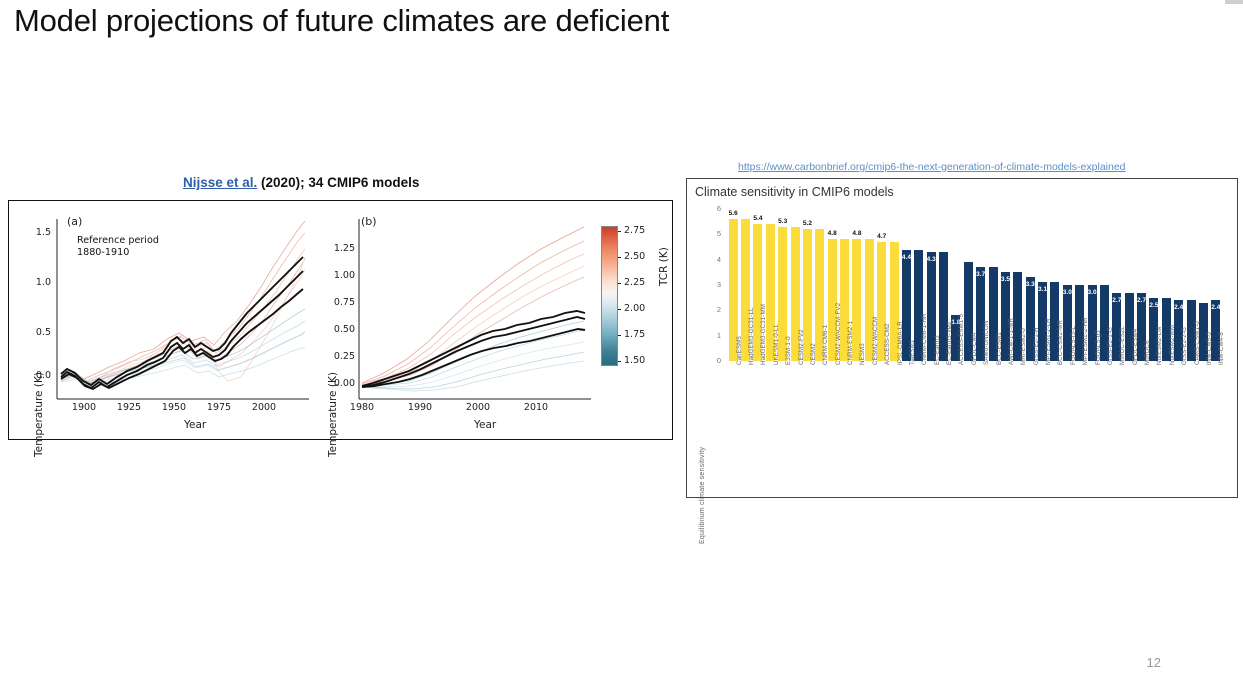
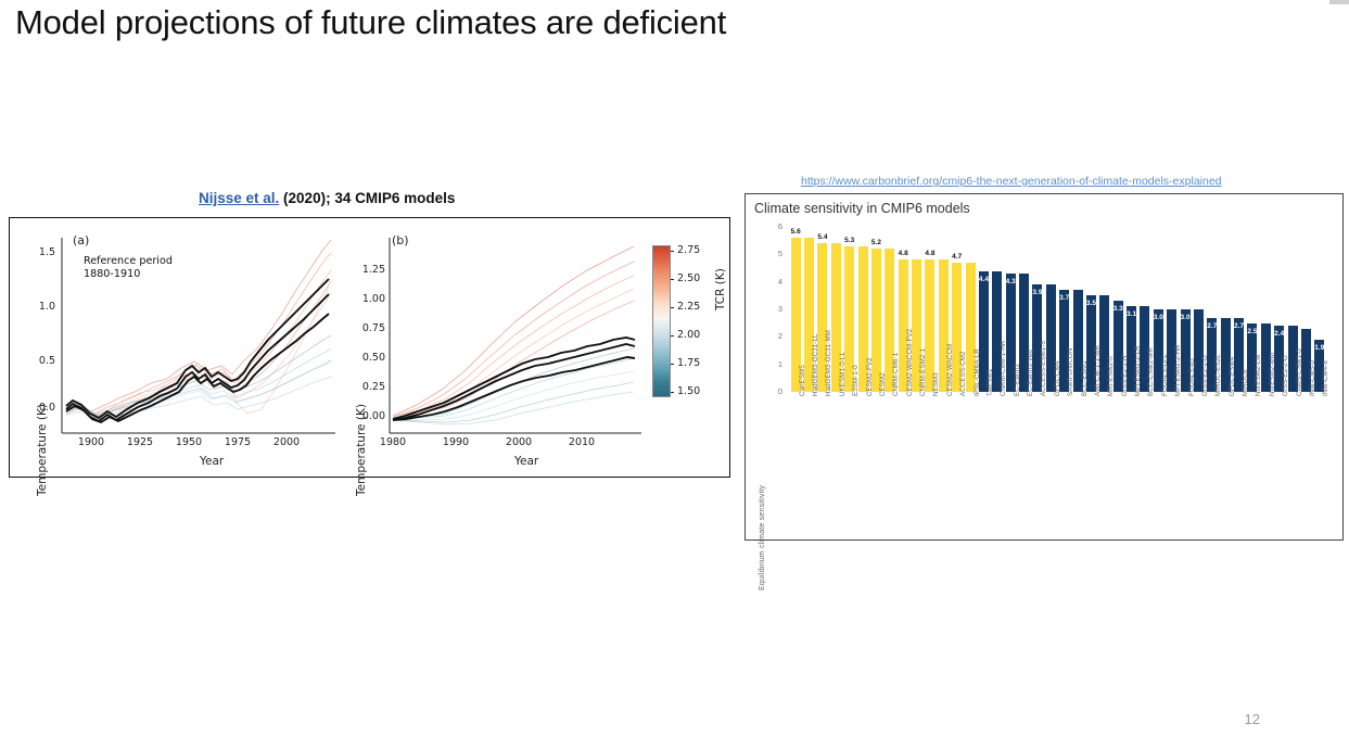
ACCESS-ESM1-5: 1.8 -> 3.9
INM-CM4-8: 2.4 -> 1.9
